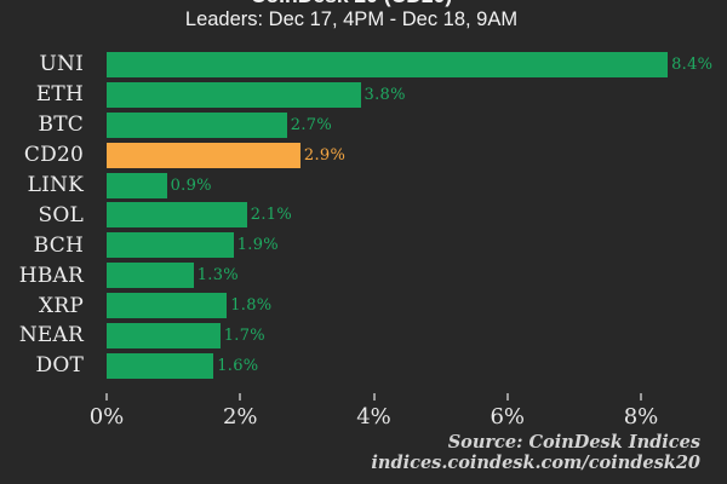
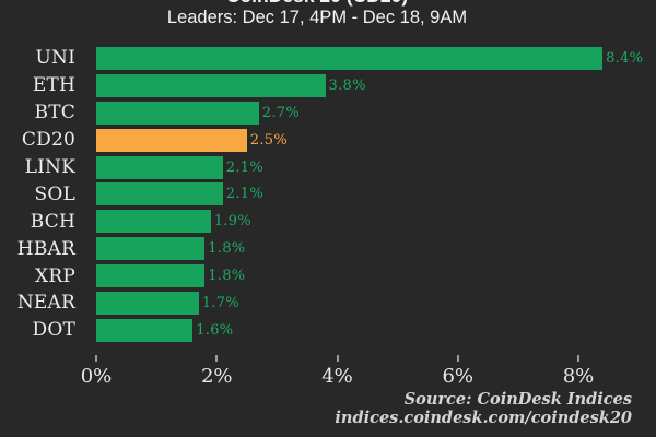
CD20: 2.9% -> 2.5%
LINK: 0.9% -> 2.1%
HBAR: 1.3% -> 1.8%
